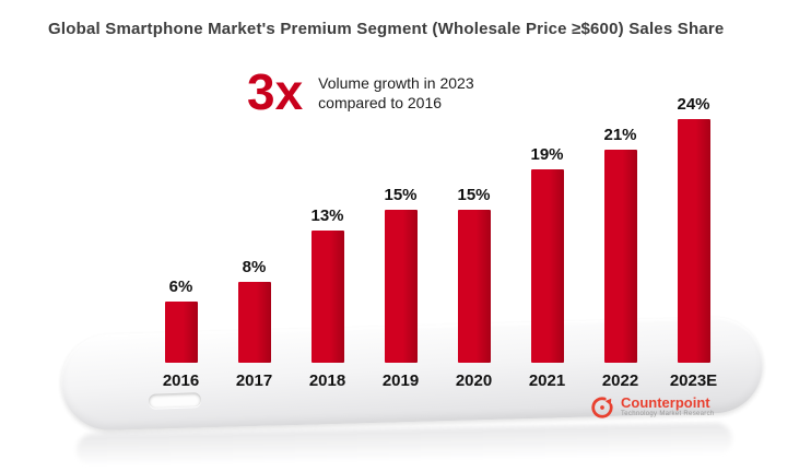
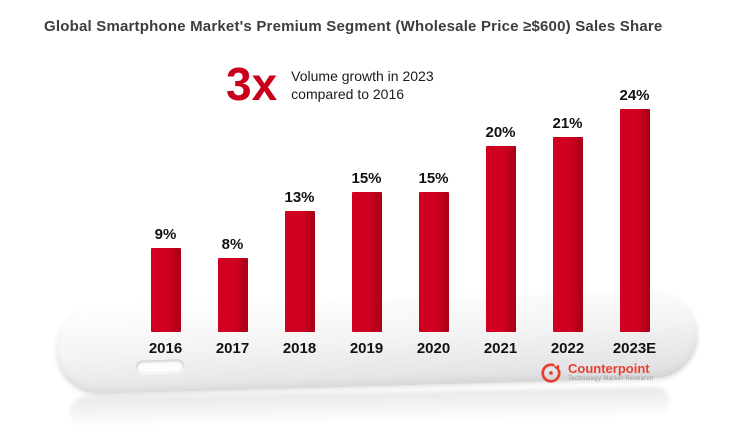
2016: 6% -> 9%
2021: 19% -> 20%
